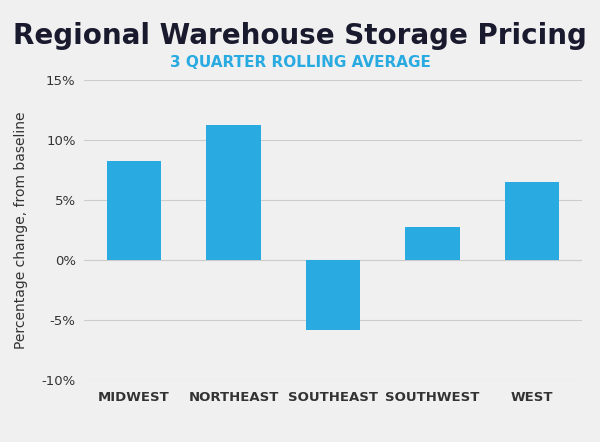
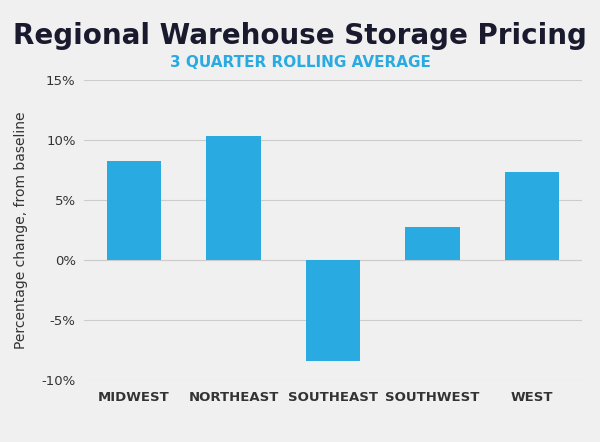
NORTHEAST: 11.2% -> 10.3%
SOUTHEAST: -5.8% -> -8.4%
WEST: 6.5% -> 7.3%
